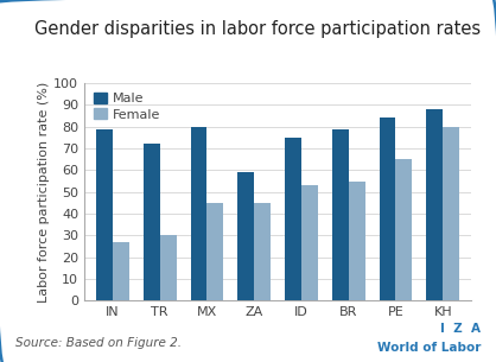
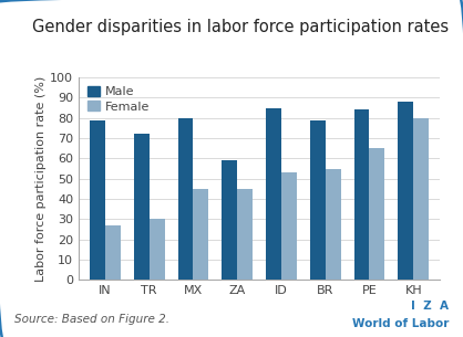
Male/ID: 75 -> 85
